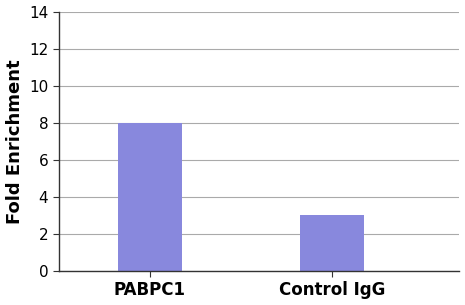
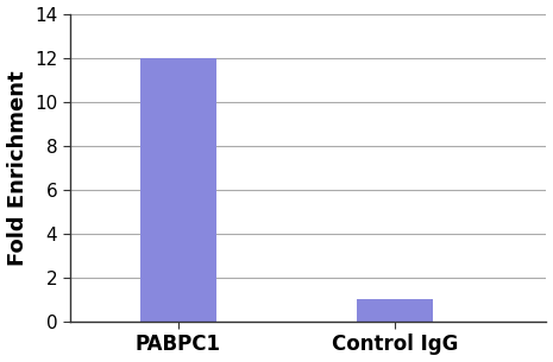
PABPC1: 8 -> 12
Control IgG: 3 -> 1
